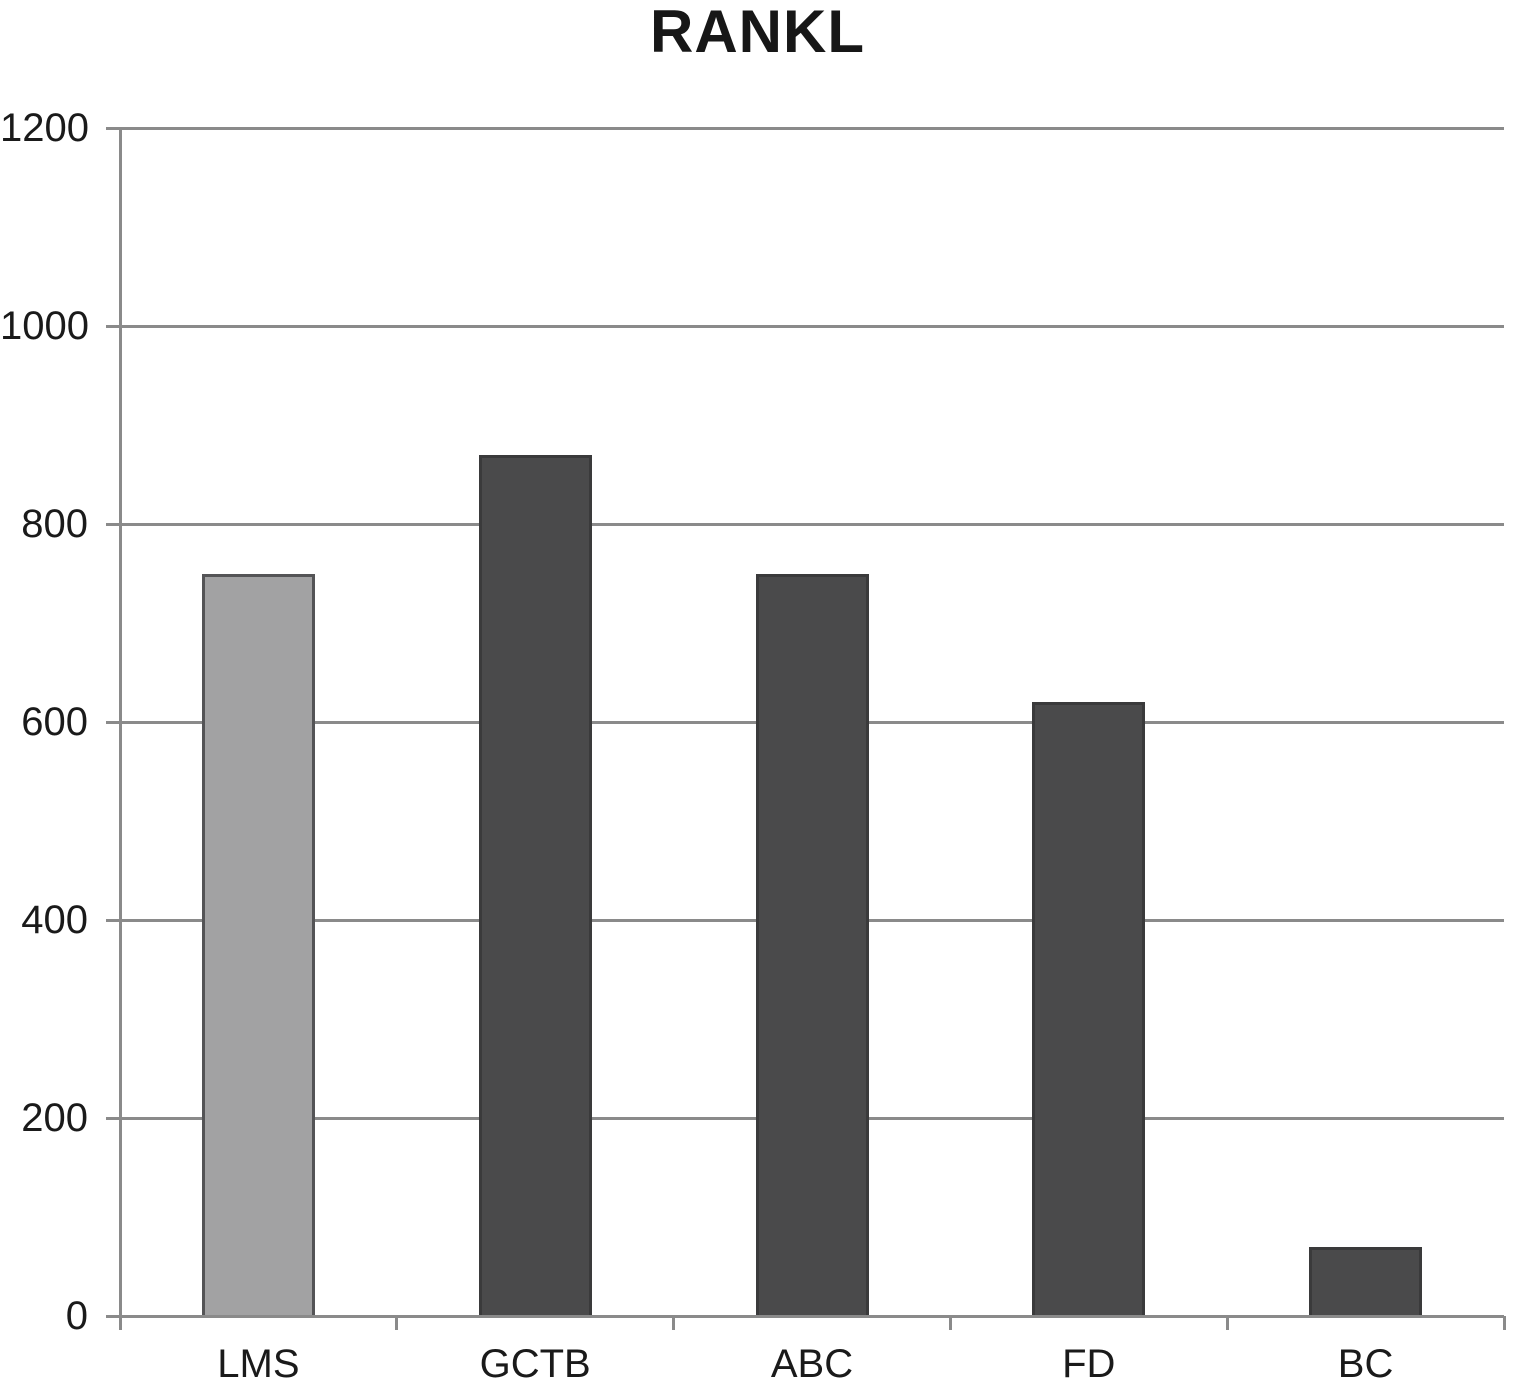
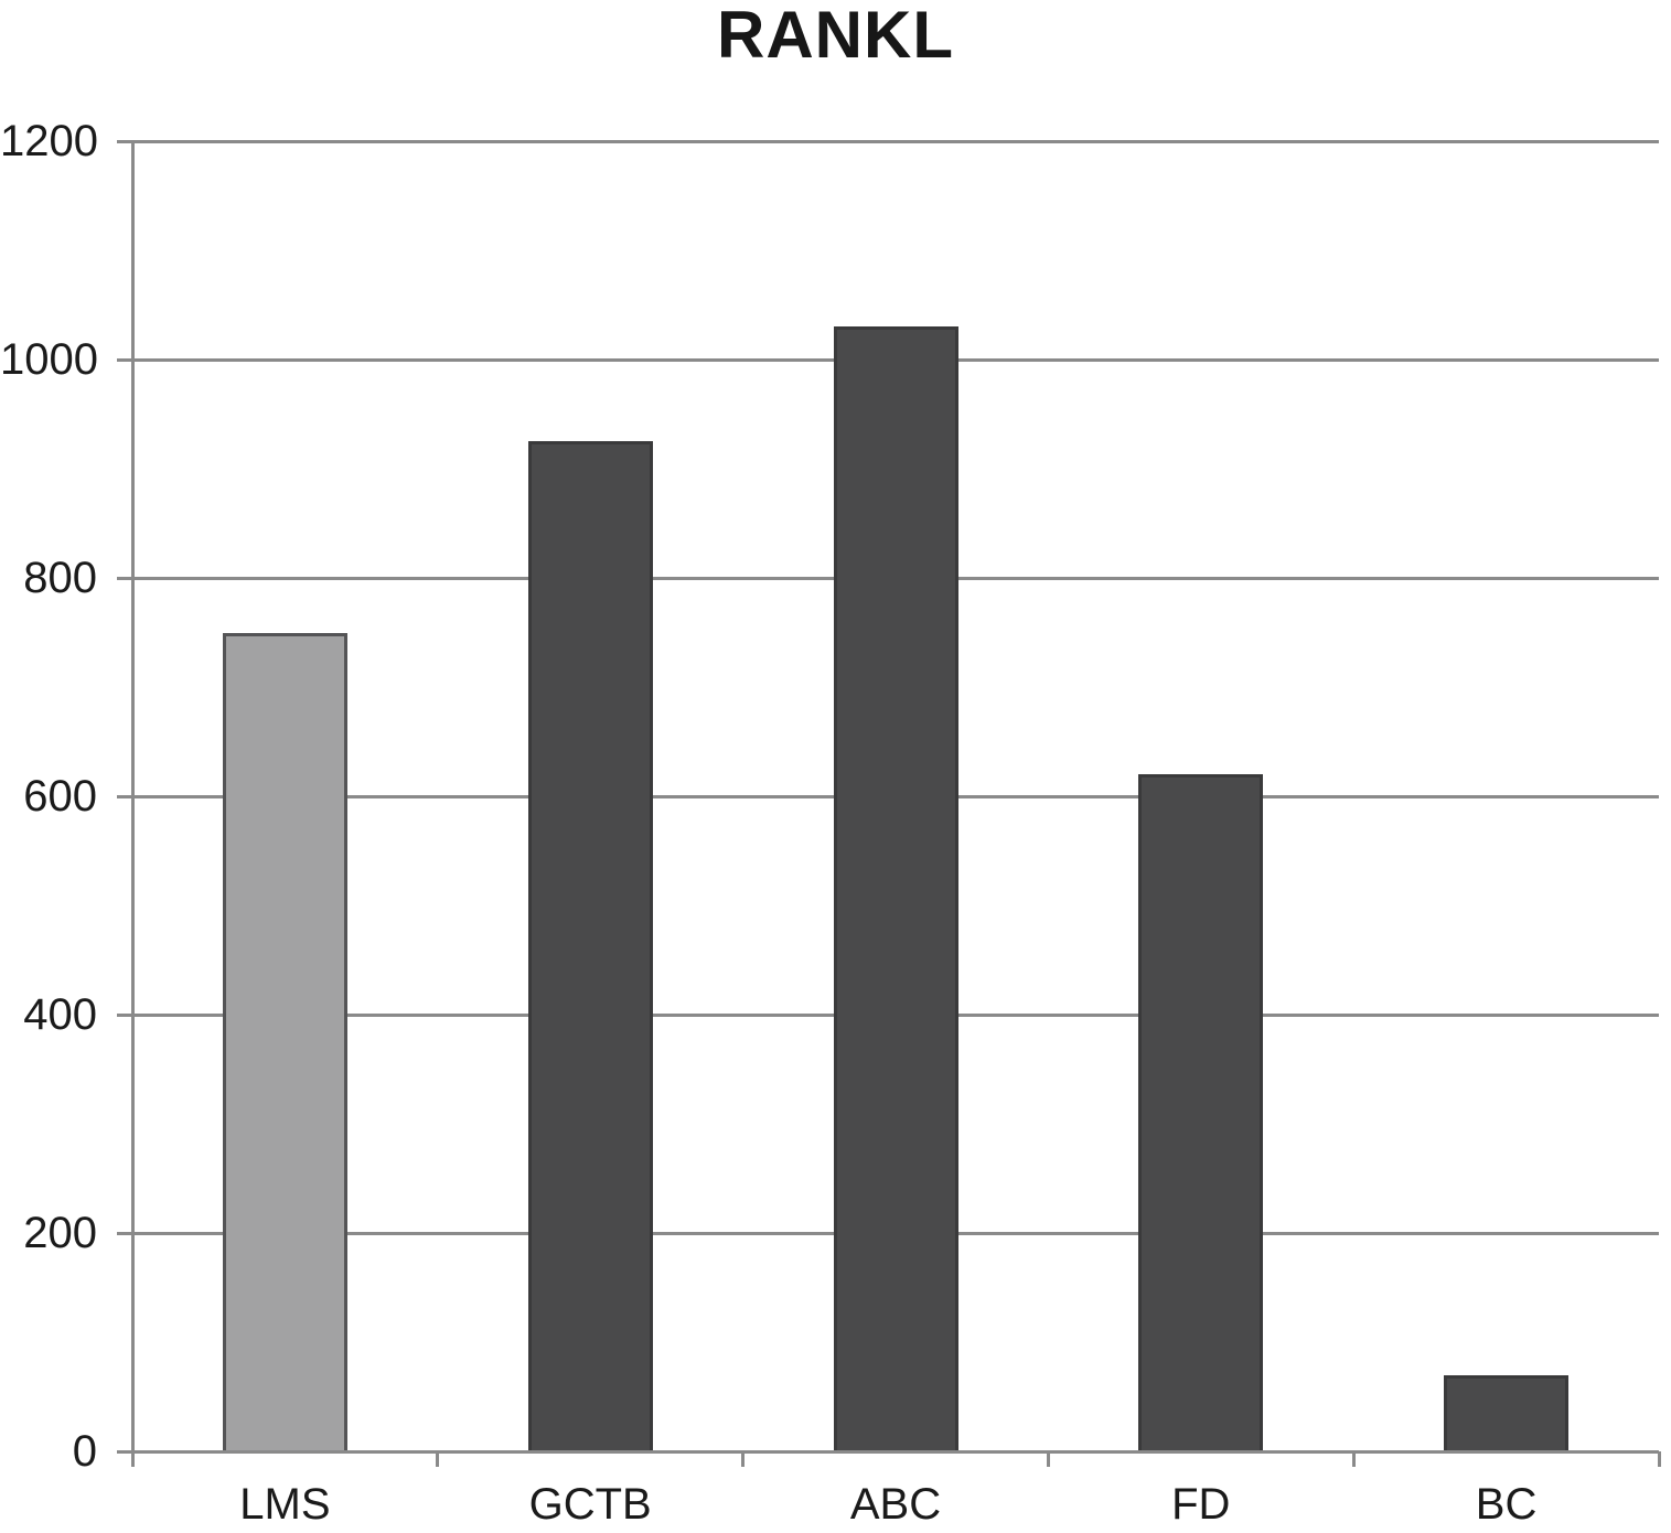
GCTB: 870 -> 920
ABC: 750 -> 1030
